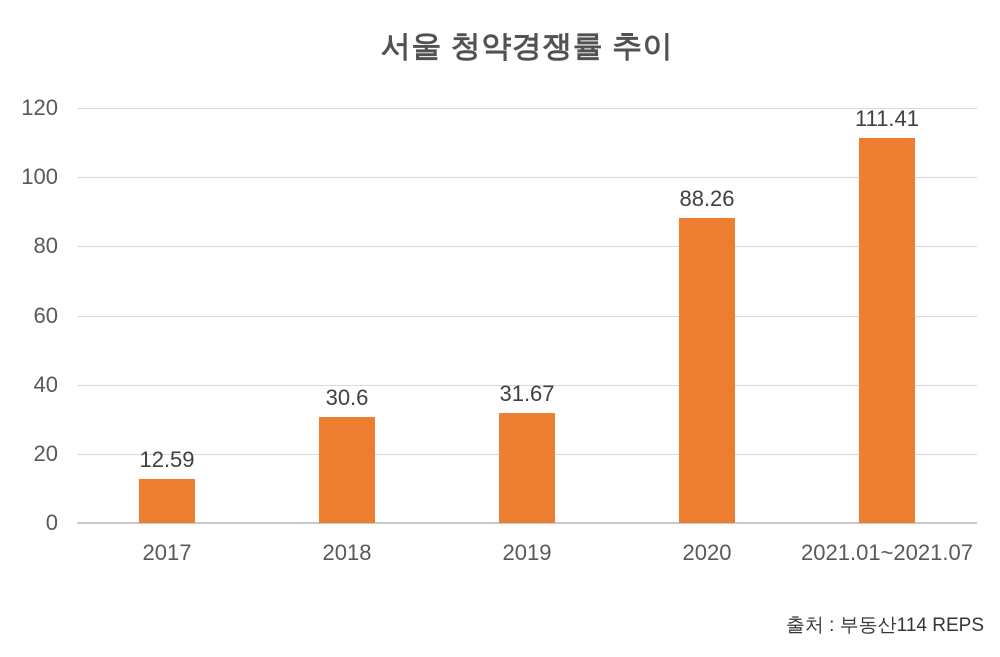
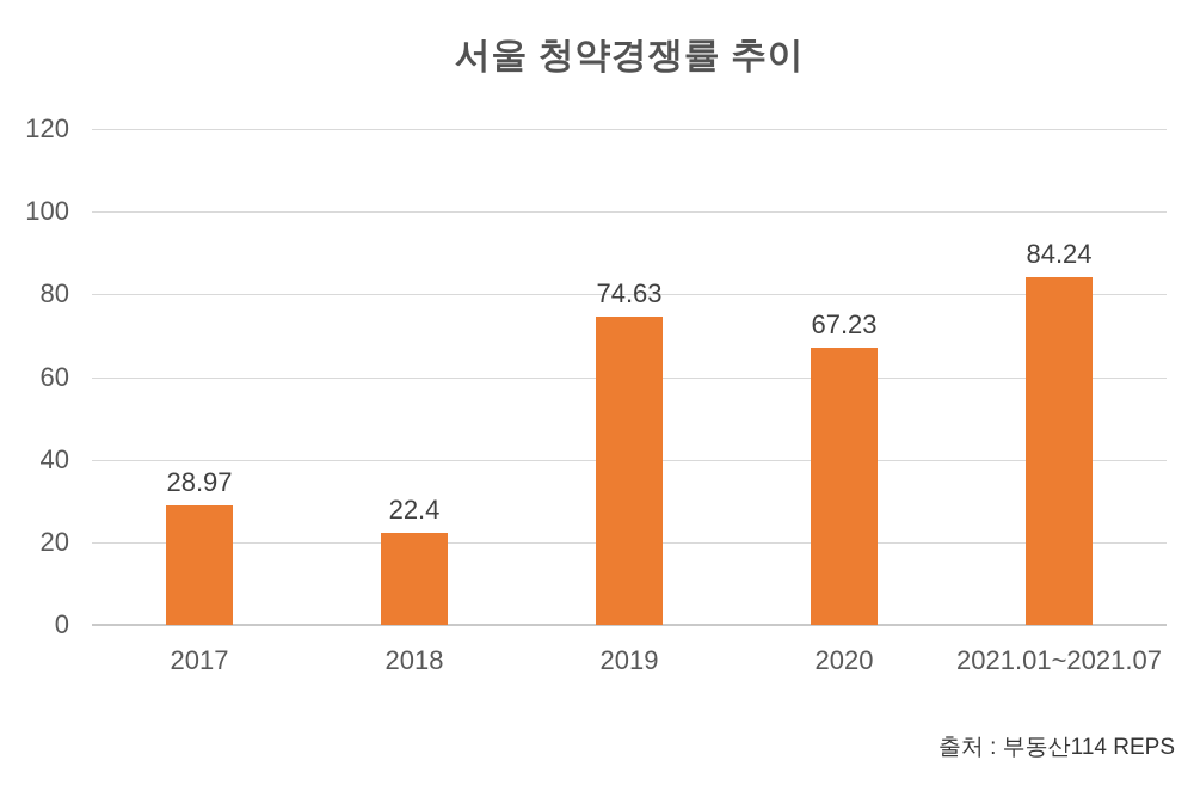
2017: 12.59 -> 28.97
2018: 30.6 -> 22.4
2019: 31.67 -> 74.63
2020: 88.26 -> 67.23
2021.01~2021.07: 111.41 -> 84.24
